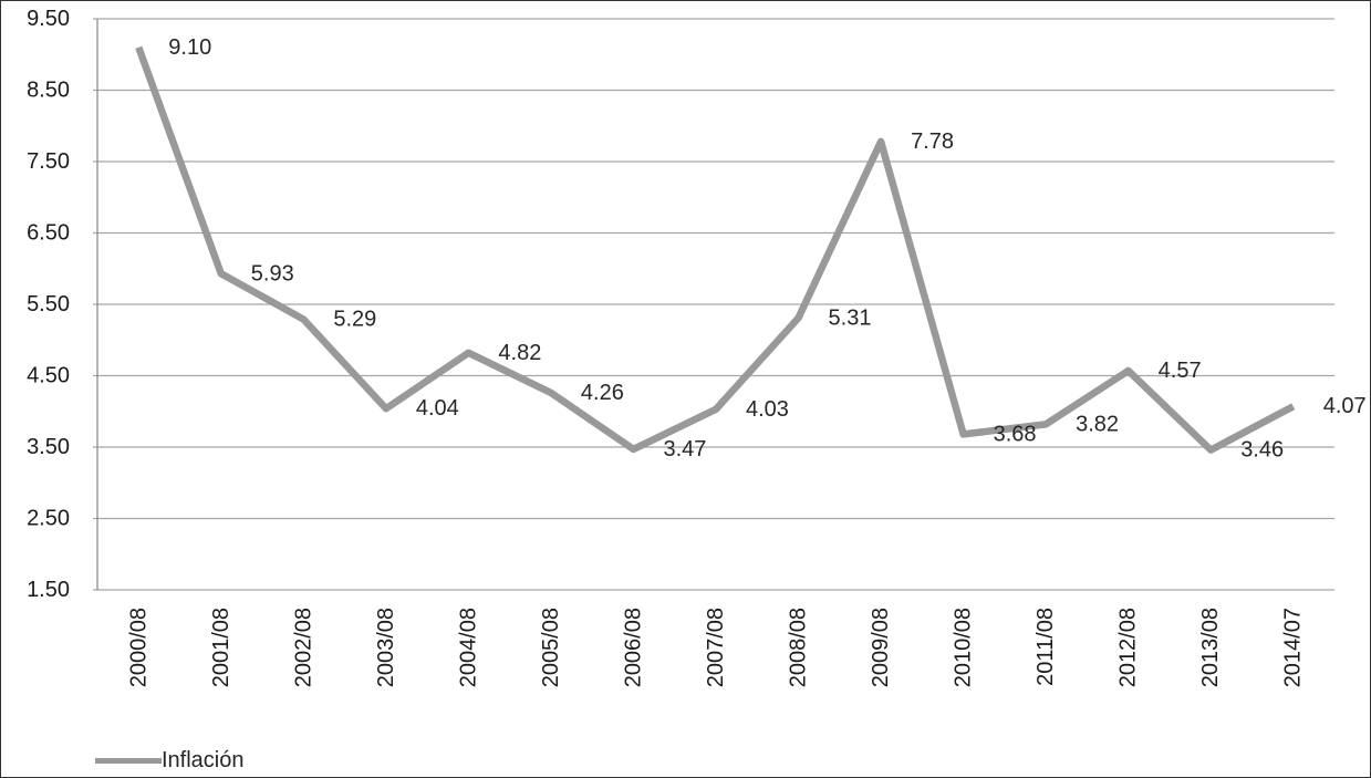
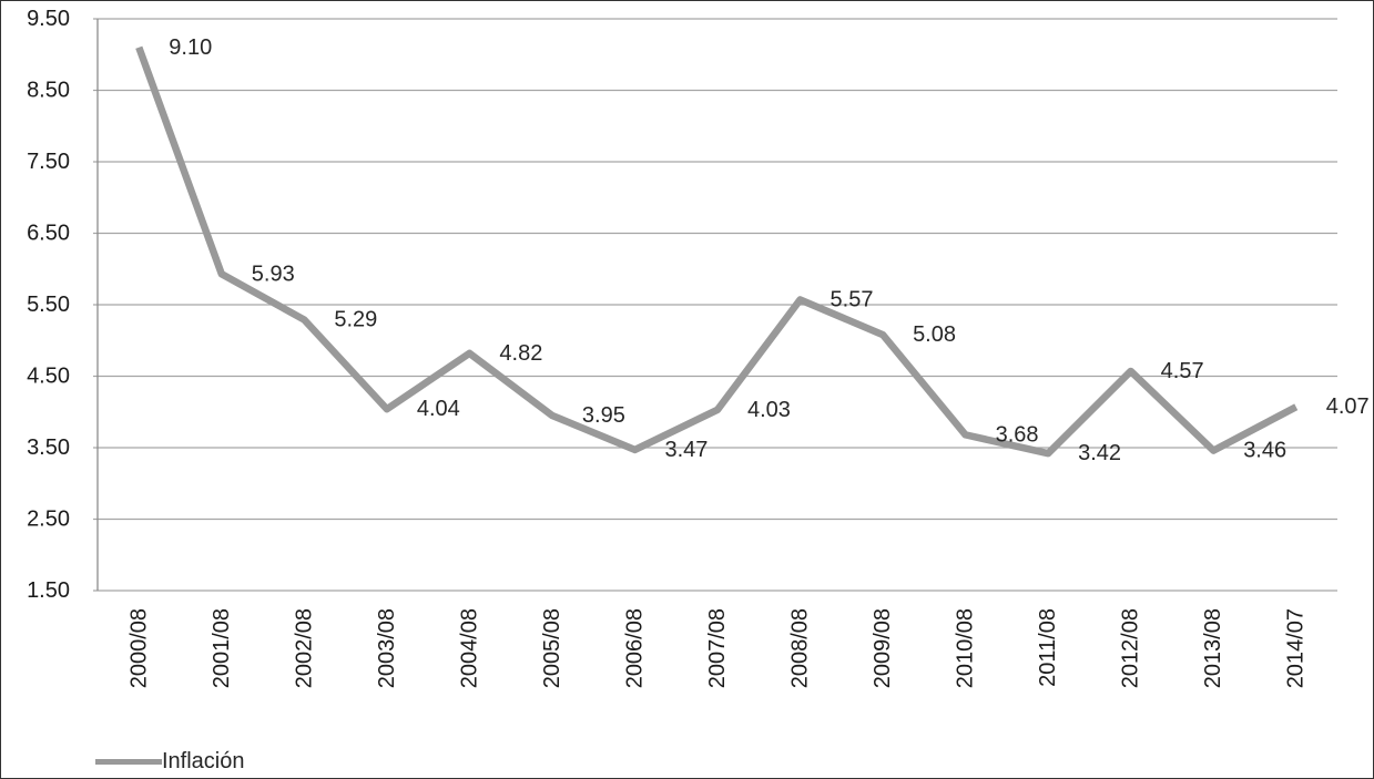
2005/08: 4.26 -> 3.95
2008/08: 5.31 -> 5.57
2009/08: 7.78 -> 5.08
2011/08: 3.82 -> 3.42
